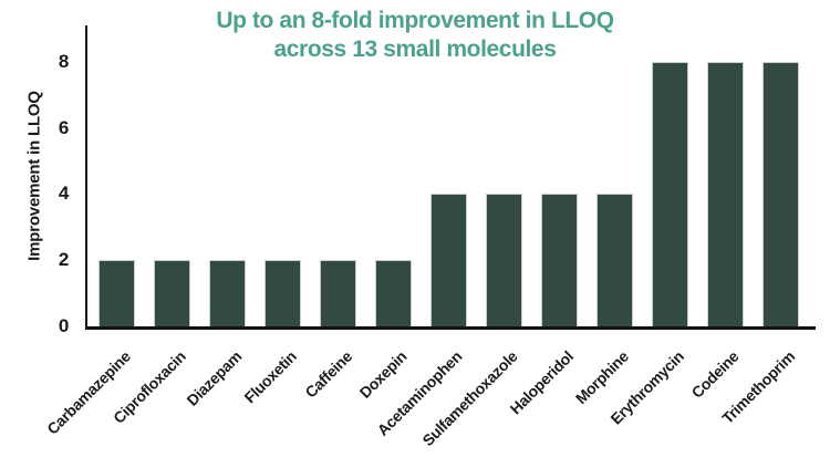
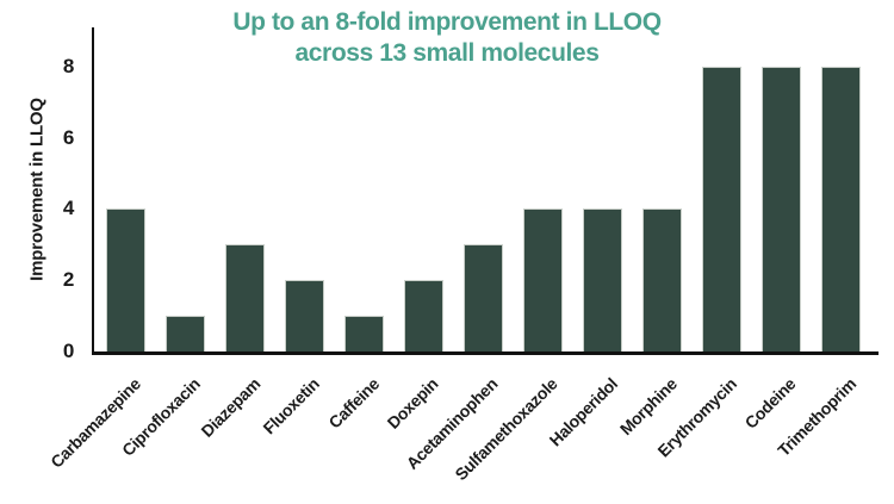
Carbamazepine: 2 -> 4
Ciprofloxacin: 2 -> 1
Diazepam: 2 -> 3
Caffeine: 2 -> 1
Acetaminophen: 4 -> 3
